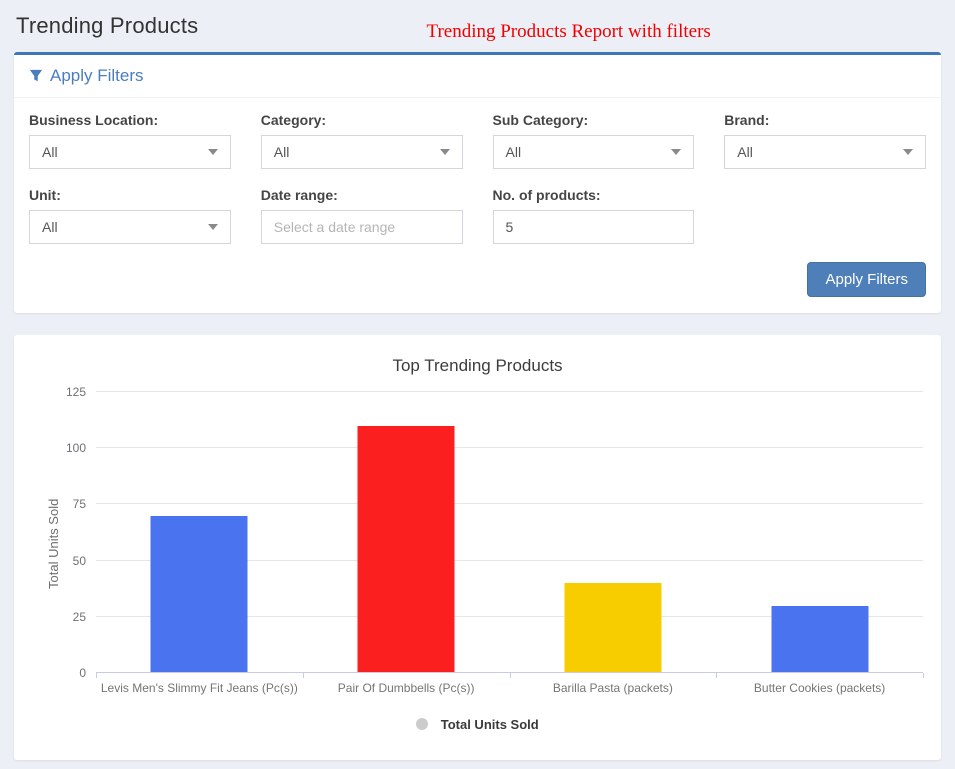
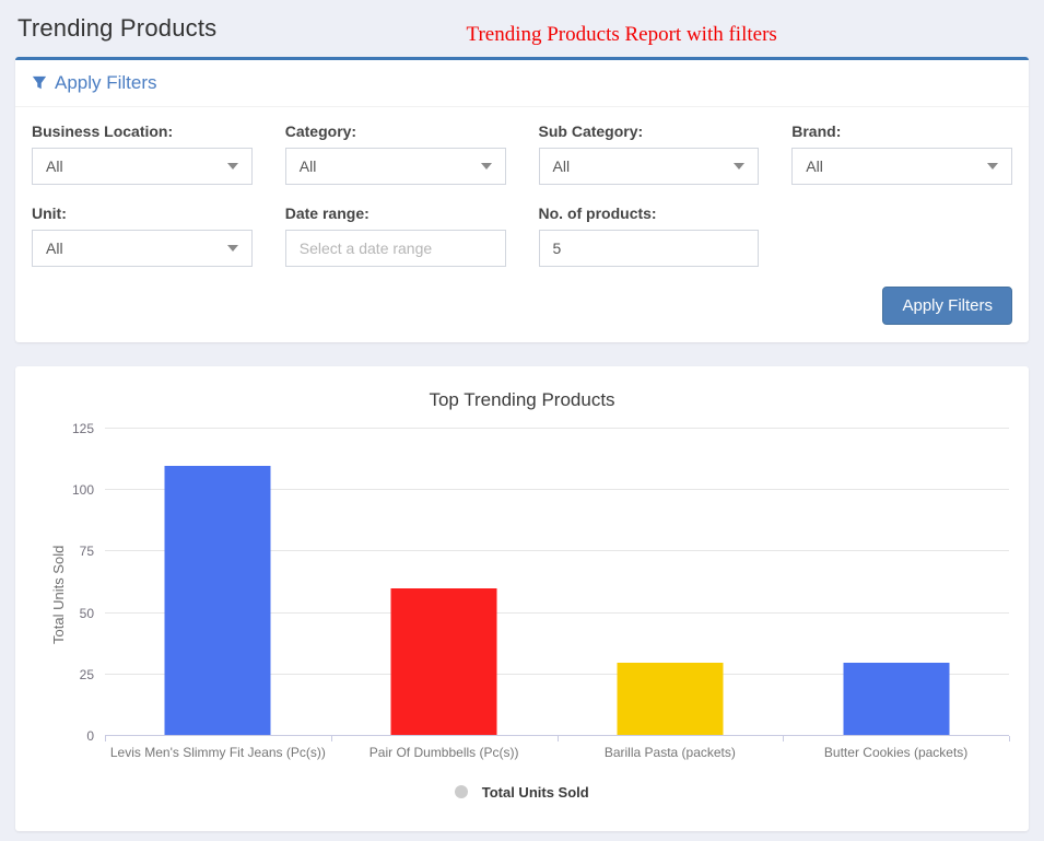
Levis Men's Slimmy Fit Jeans (Pc(s)): 70 -> 110
Pair Of Dumbbells (Pc(s)): 110 -> 60
Barilla Pasta (packets): 40 -> 30
